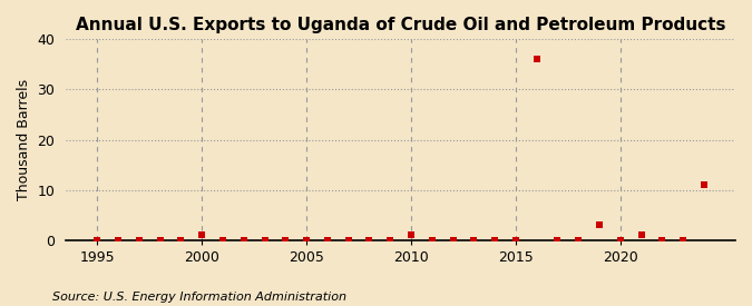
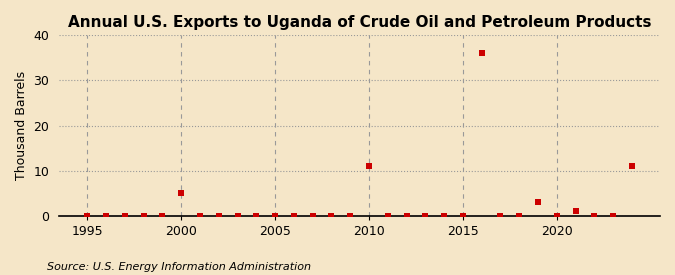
2000: 1 -> 5
2010: 1 -> 11
